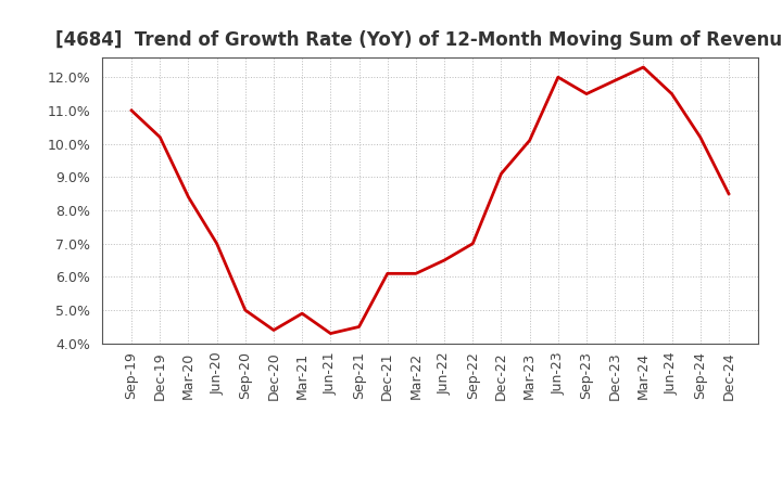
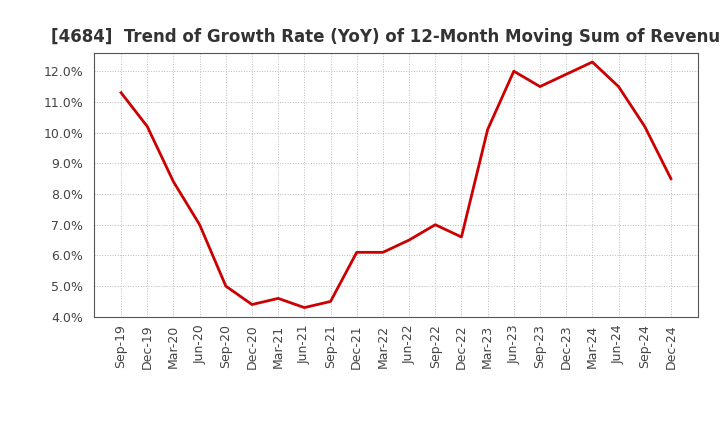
Sep-19: 11.0% -> 11.3%
Mar-21: 4.9% -> 4.6%
Dec-22: 9.1% -> 6.6%
